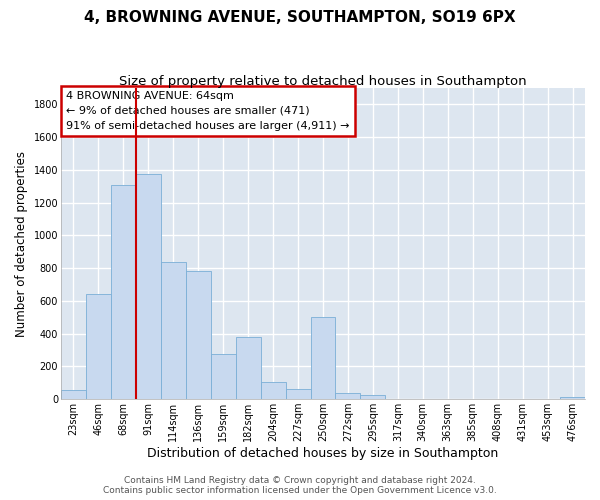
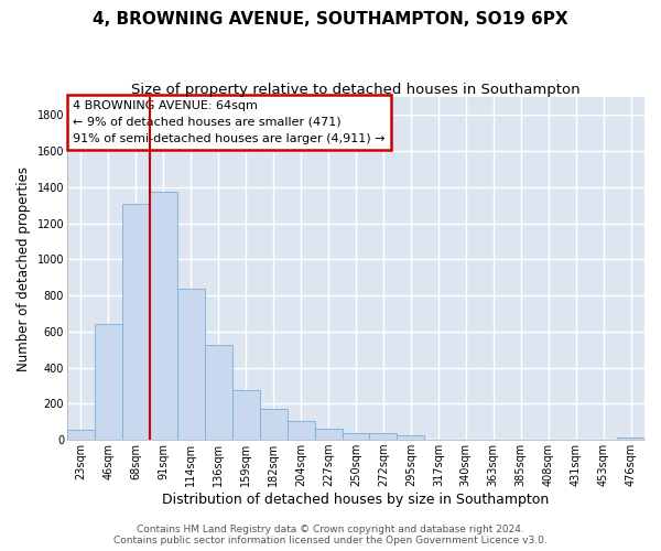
136sqm: 780 -> 520
182sqm: 380 -> 180
250sqm: 500 -> 40
